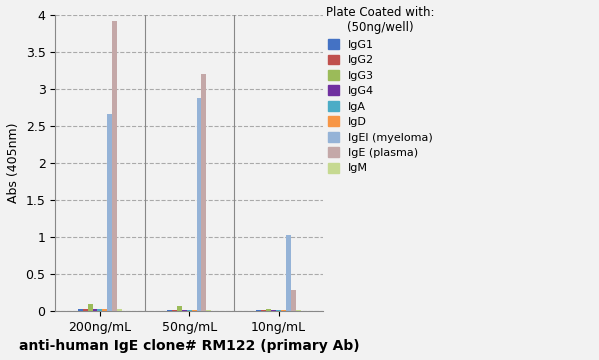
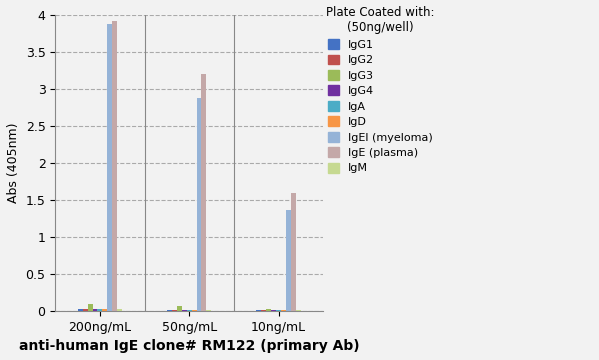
IgEl (myeloma)/200ng/mL: 2.66 -> 3.88
IgEl (myeloma)/10ng/mL: 1.02 -> 1.37
IgE (plasma)/10ng/mL: 0.28 -> 1.60
